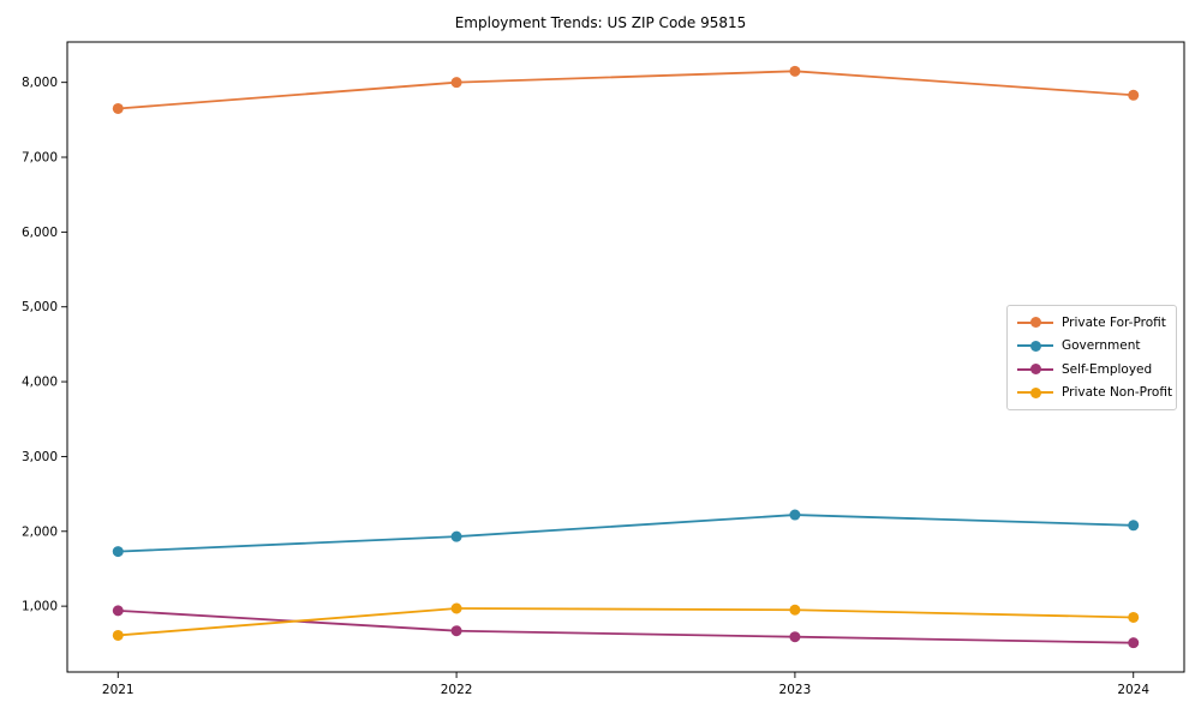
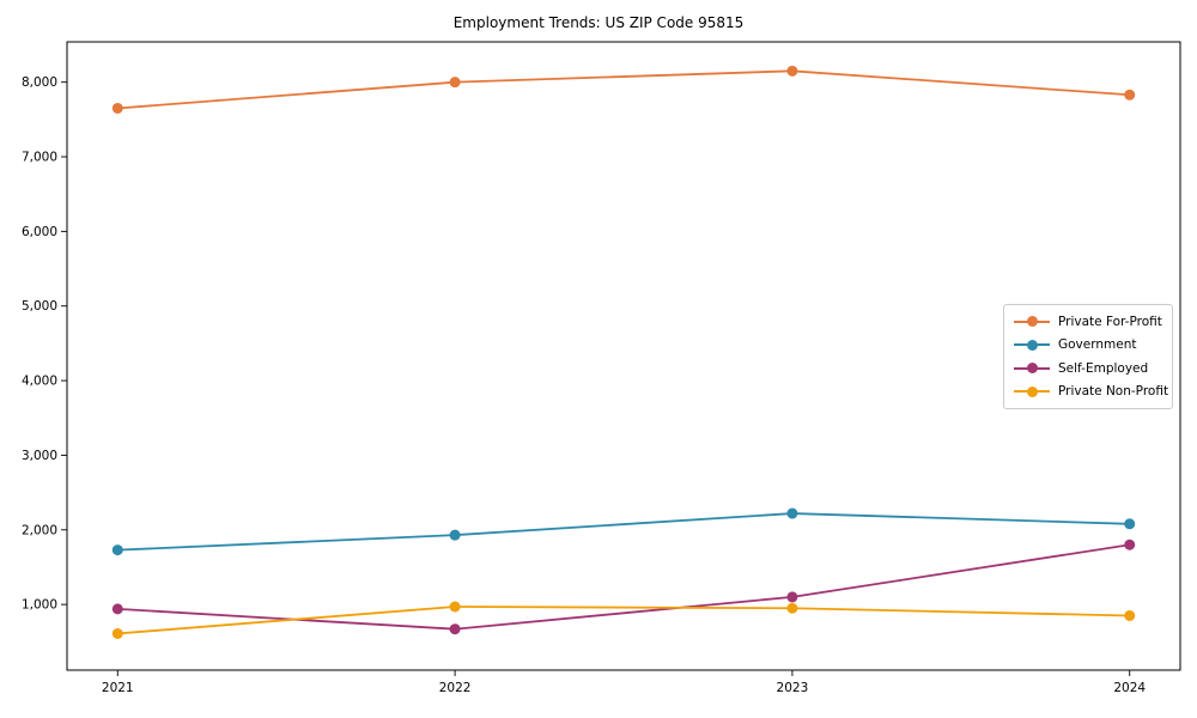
Self-Employed/2023: 600 -> 1100
Self-Employed/2024: 500 -> 1800
